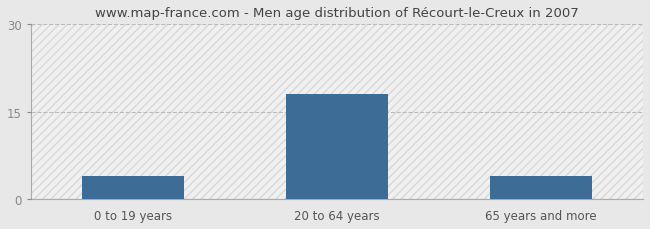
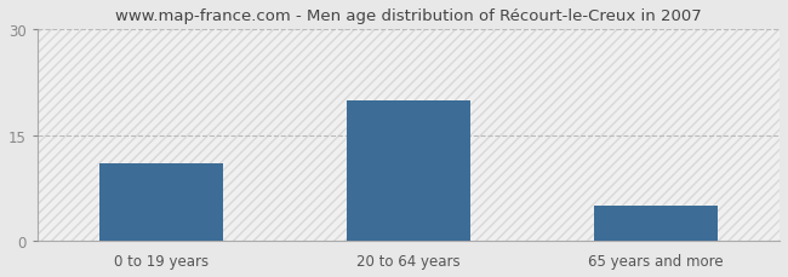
0 to 19 years: 4 -> 11
20 to 64 years: 18 -> 20
65 years and more: 4 -> 5
